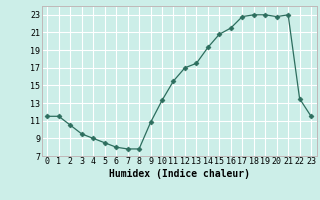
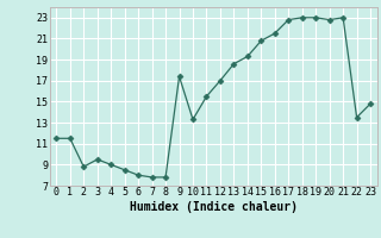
2: 10.5 -> 8.8
9: 10.8 -> 17.4
13: 17.5 -> 18.6
23: 11.5 -> 14.8
